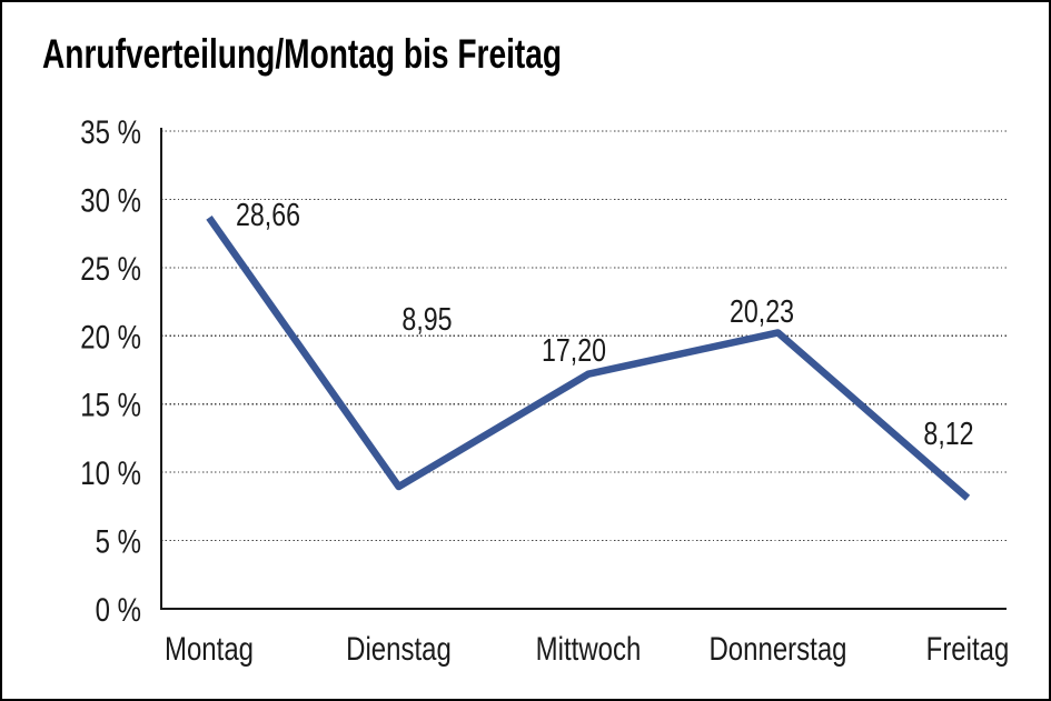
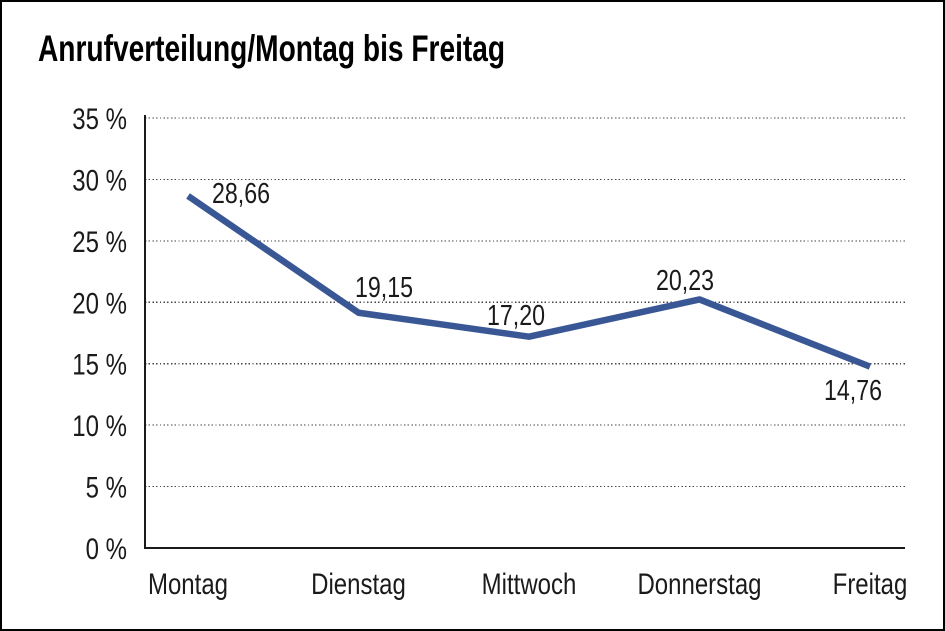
Dienstag: 8,95 -> 19,15
Freitag: 8,12 -> 14,76
